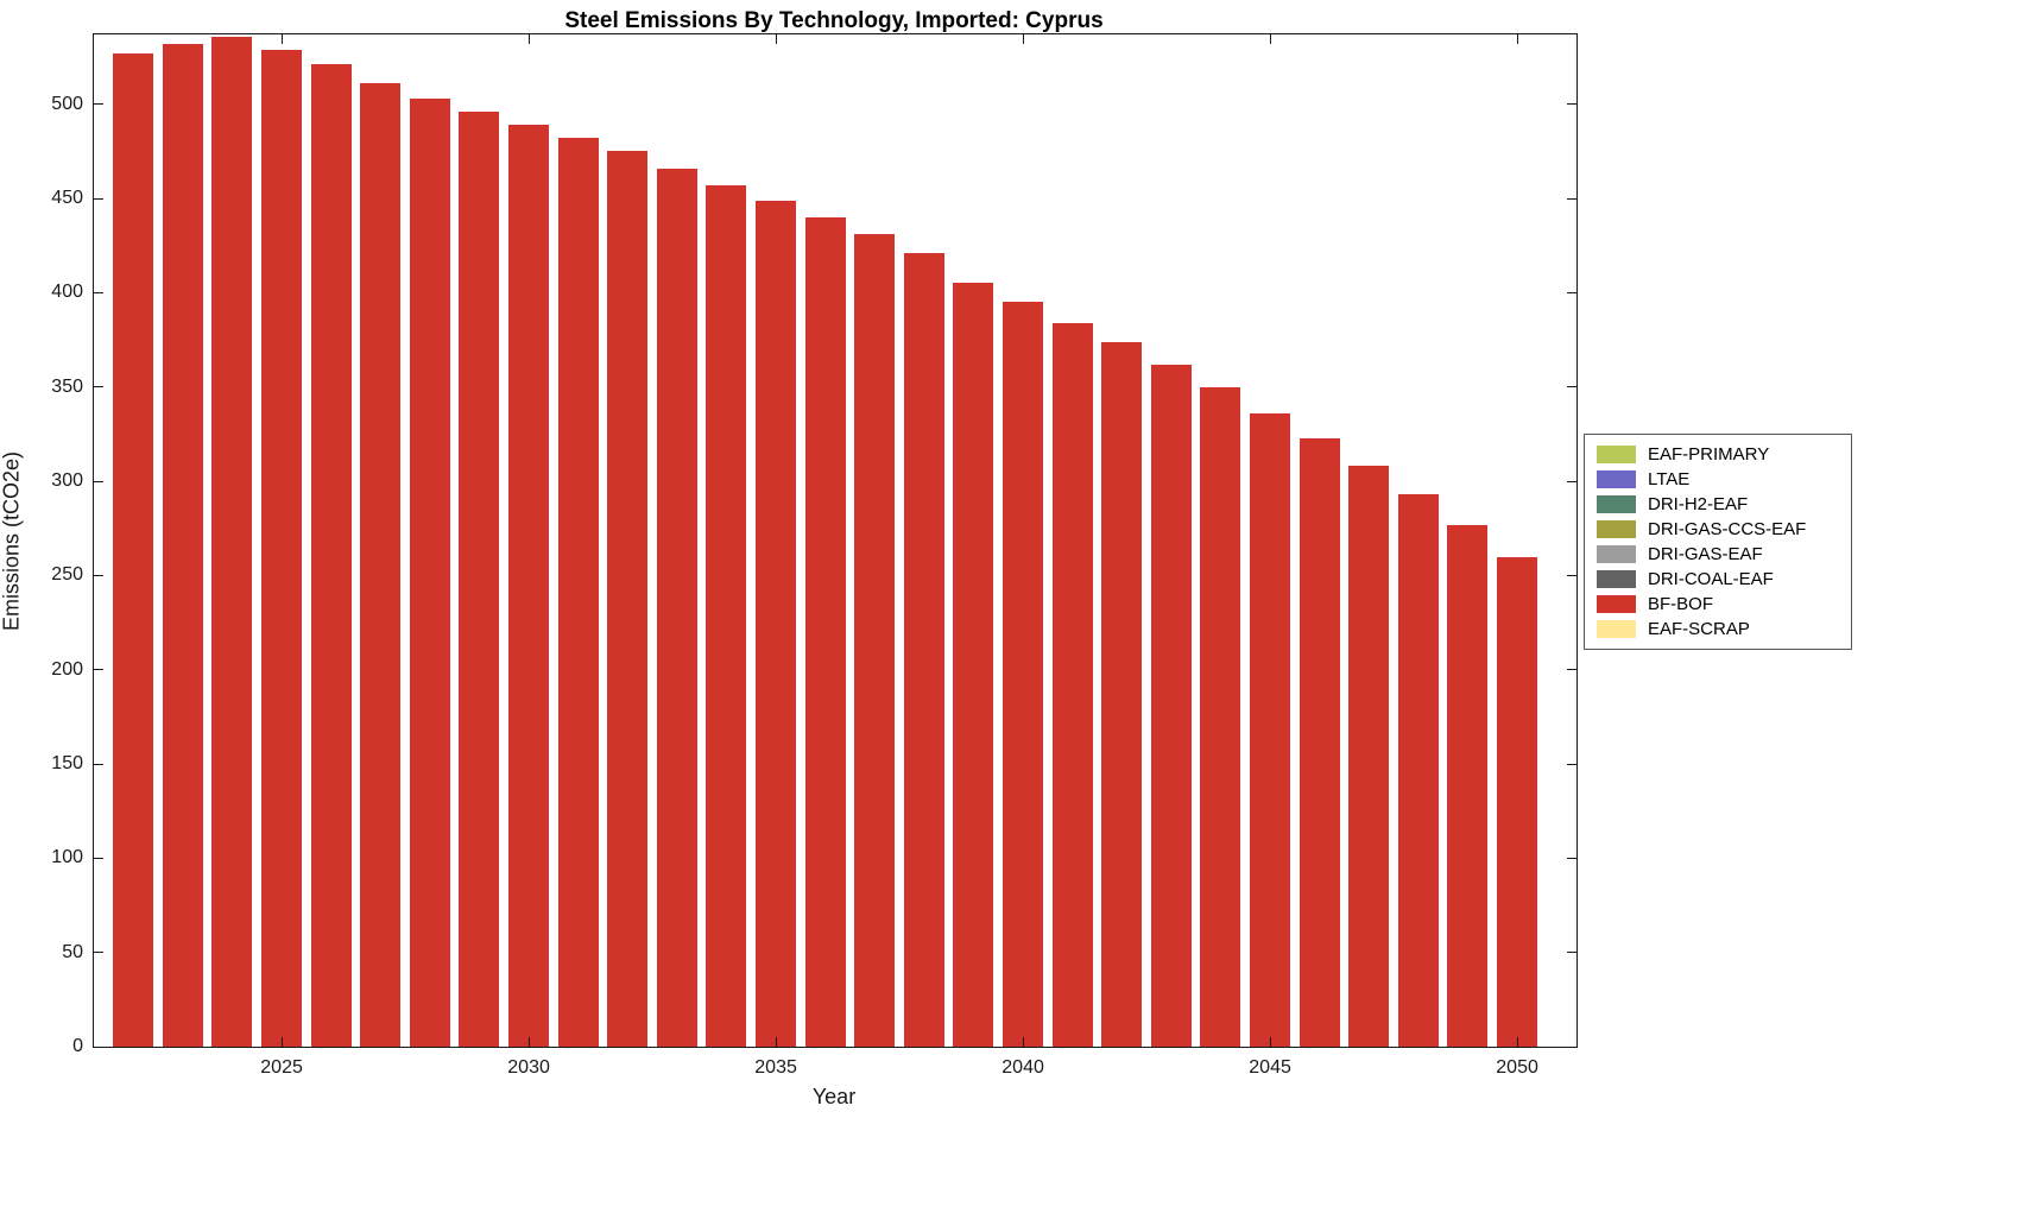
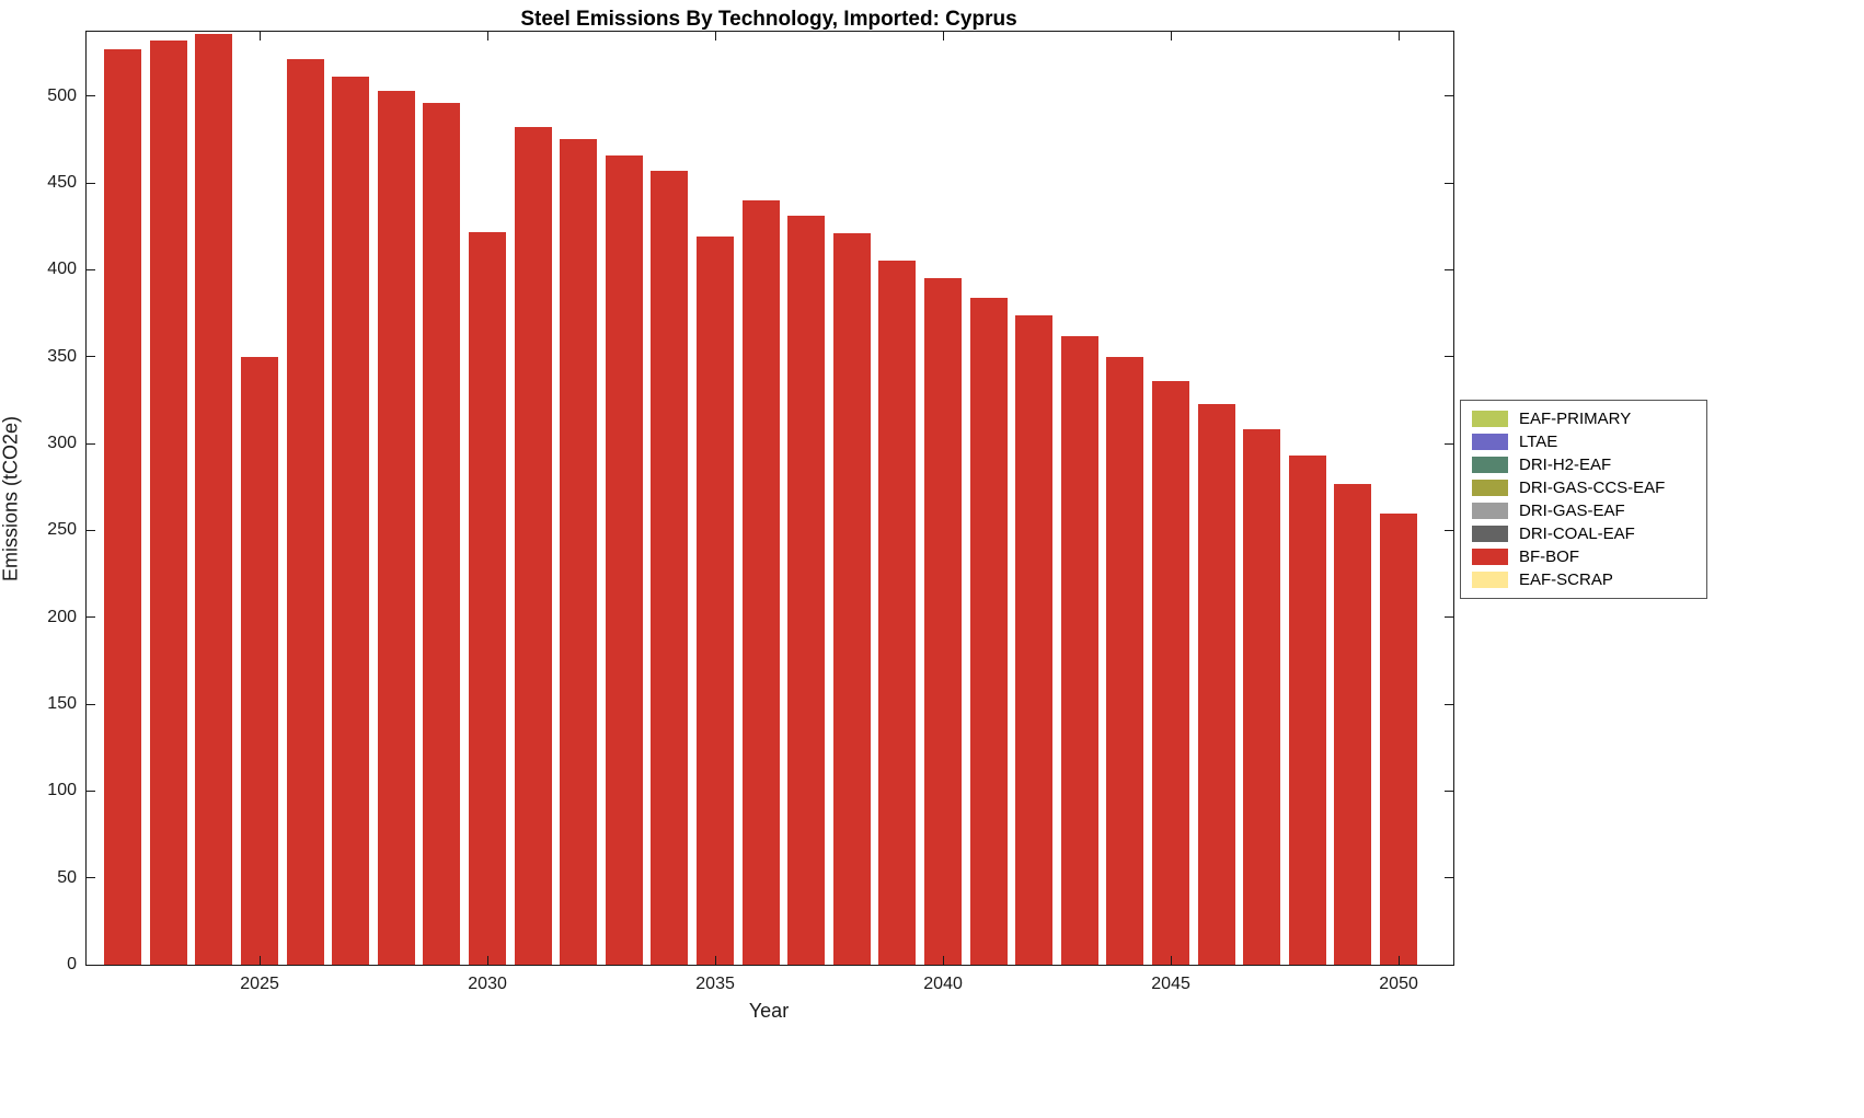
2025: 529 -> 350
2030: 489 -> 422
2035: 449 -> 419
